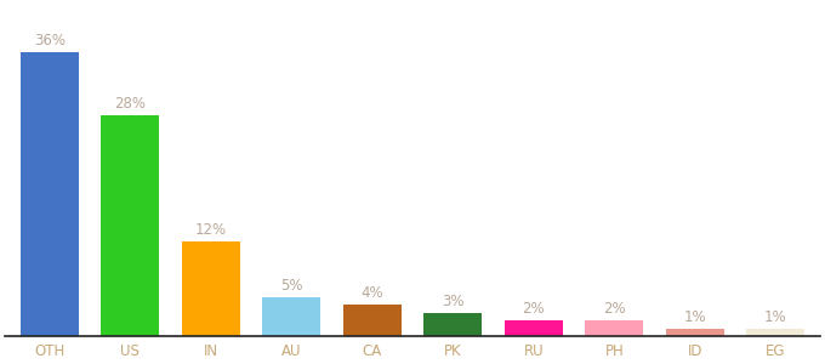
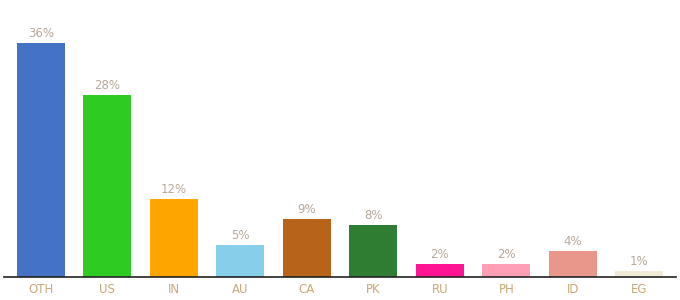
CA: 4% -> 9%
PK: 3% -> 8%
ID: 1% -> 4%
